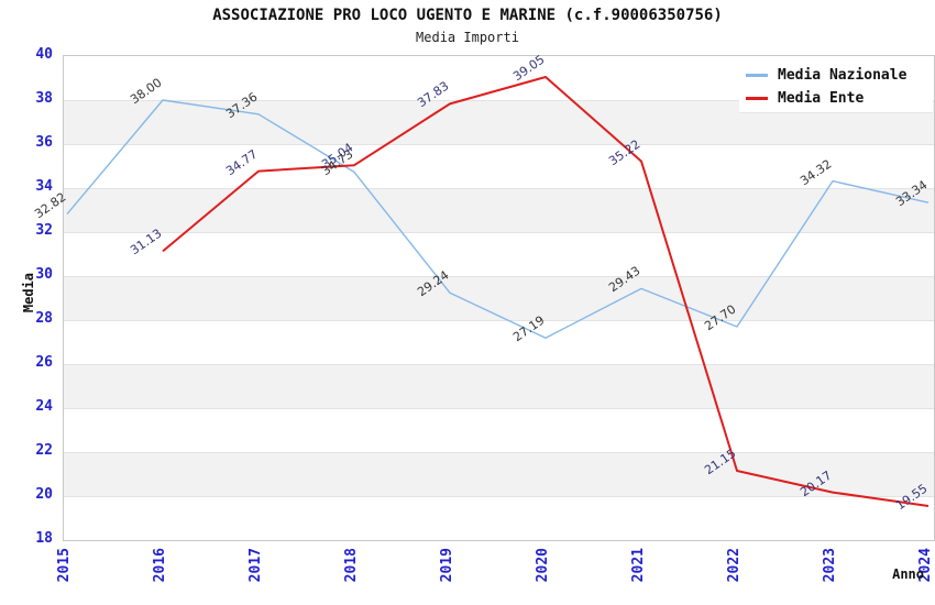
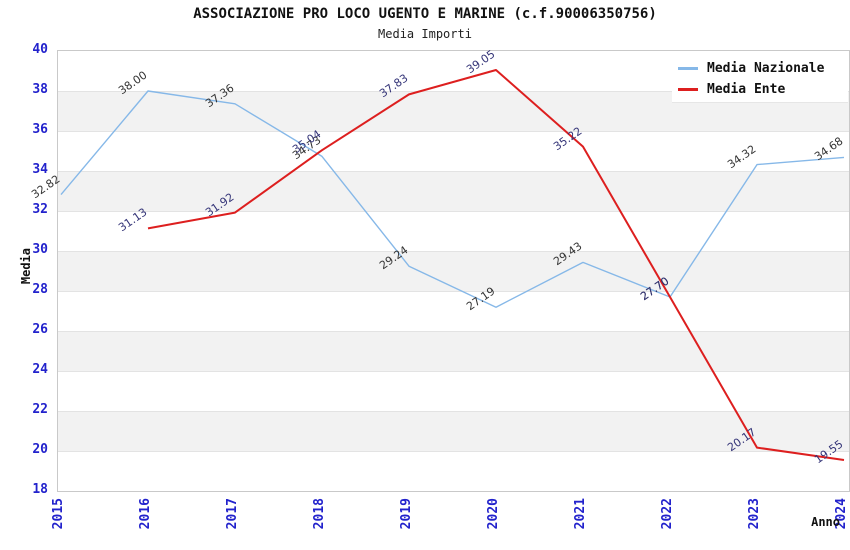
Media Ente/2017: 34.77 -> 31.92
Media Ente/2022: 21.15 -> 27.70
Media Nazionale/2024: 33.34 -> 34.68
